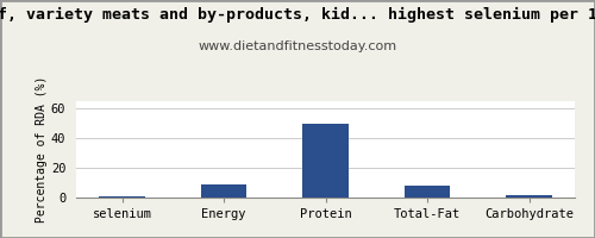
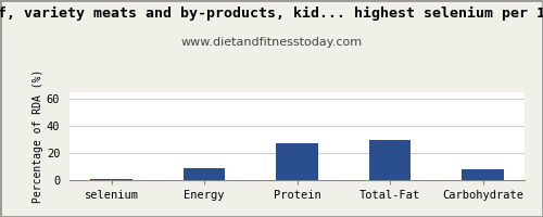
Protein: 50 -> 27
Total-Fat: 8 -> 30
Carbohydrate: 2 -> 8
